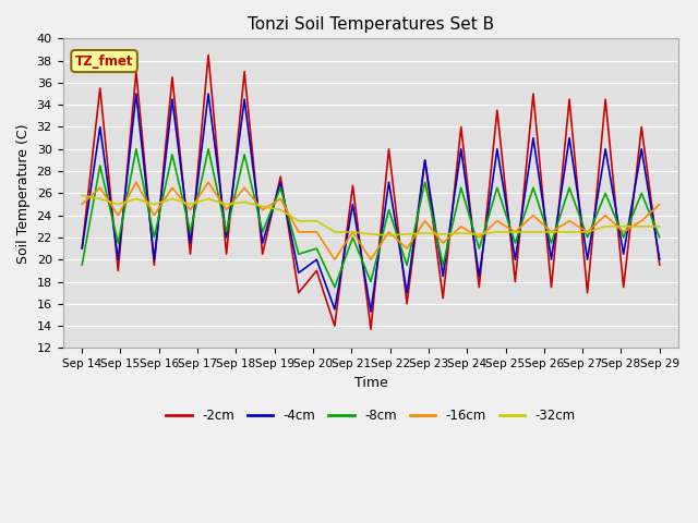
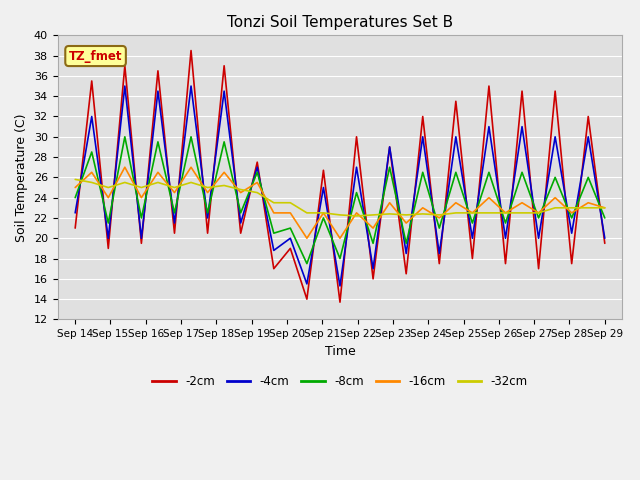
-4cm/Sep 14: 21.0 -> 22.5
-8cm/Sep 14: 19.5 -> 24.0
-16cm/Sep 29: 25.0 -> 23.0
